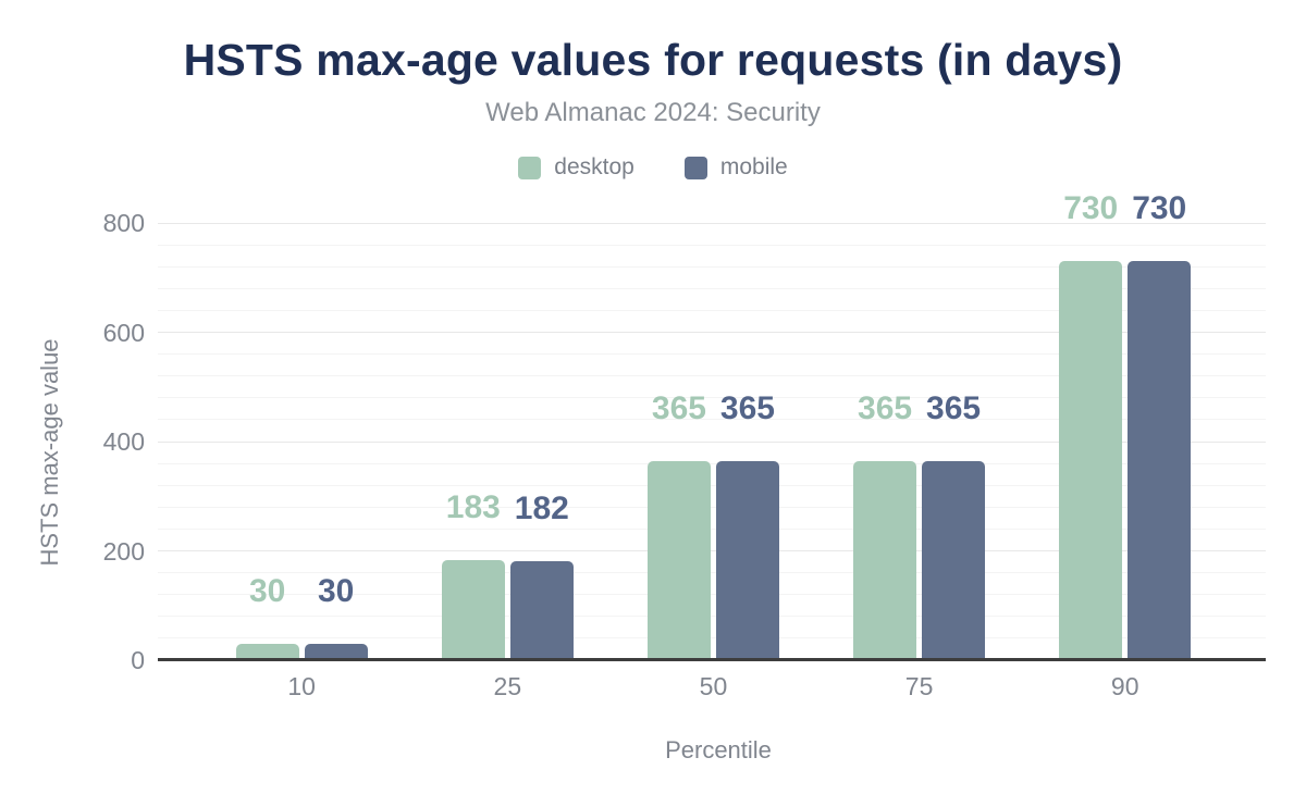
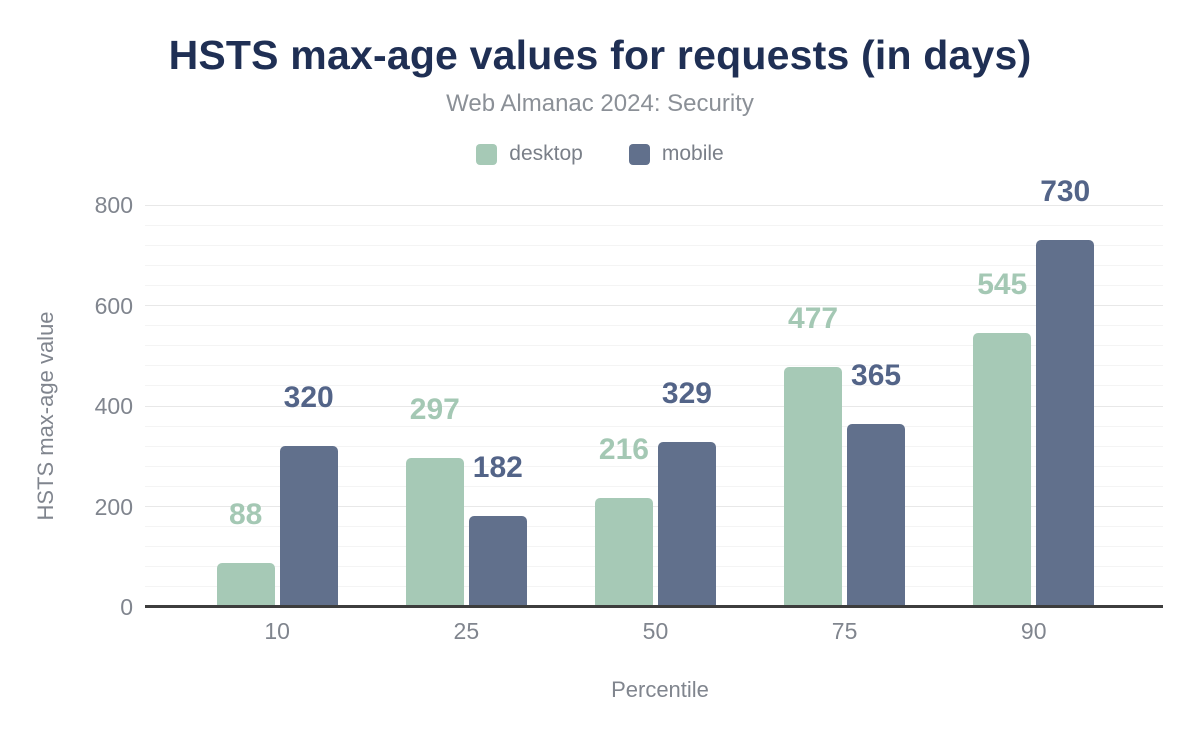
desktop/10: 30 -> 88
mobile/10: 30 -> 320
desktop/25: 183 -> 297
desktop/50: 365 -> 216
mobile/50: 365 -> 329
desktop/75: 365 -> 477
desktop/90: 730 -> 545
